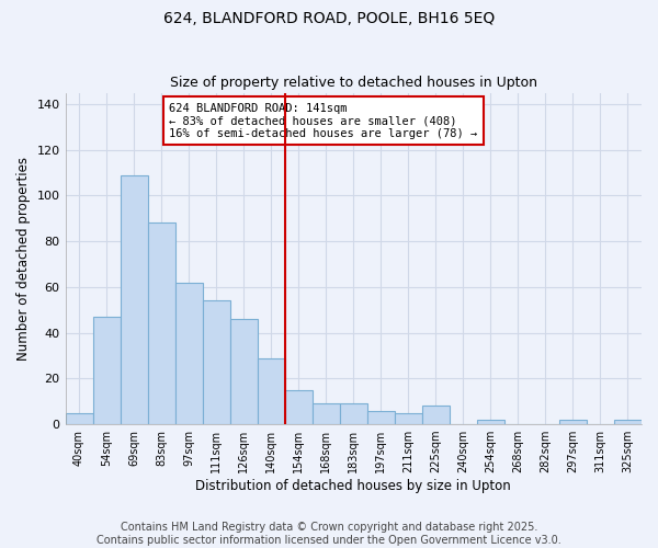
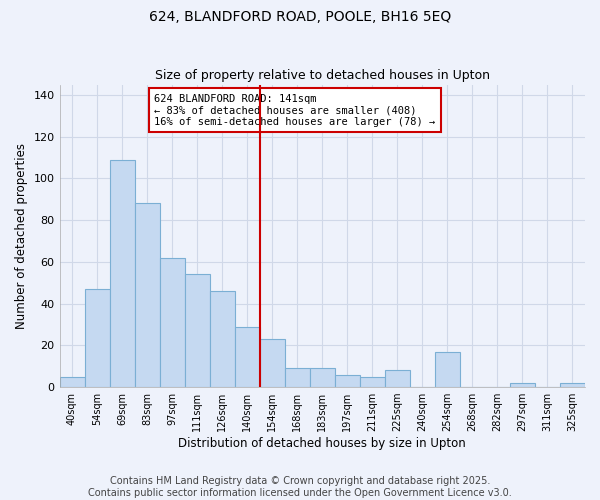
154sqm: 15 -> 23
254sqm: 2 -> 17
